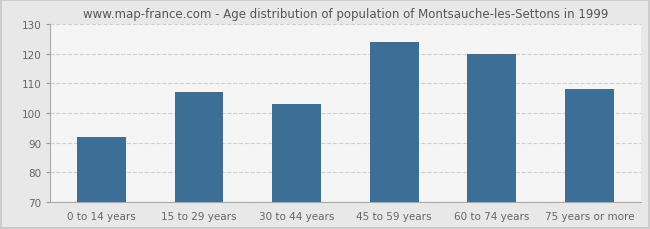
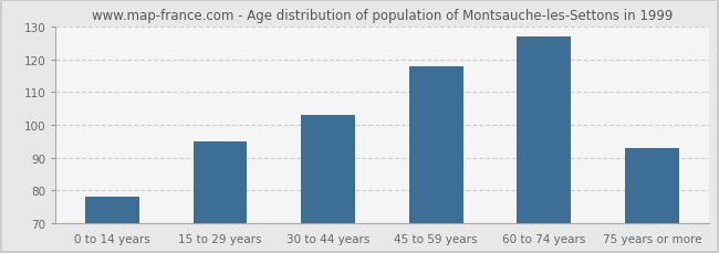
0 to 14 years: 92 -> 78
15 to 29 years: 107 -> 95
45 to 59 years: 124 -> 118
60 to 74 years: 120 -> 127
75 years or more: 108 -> 93
